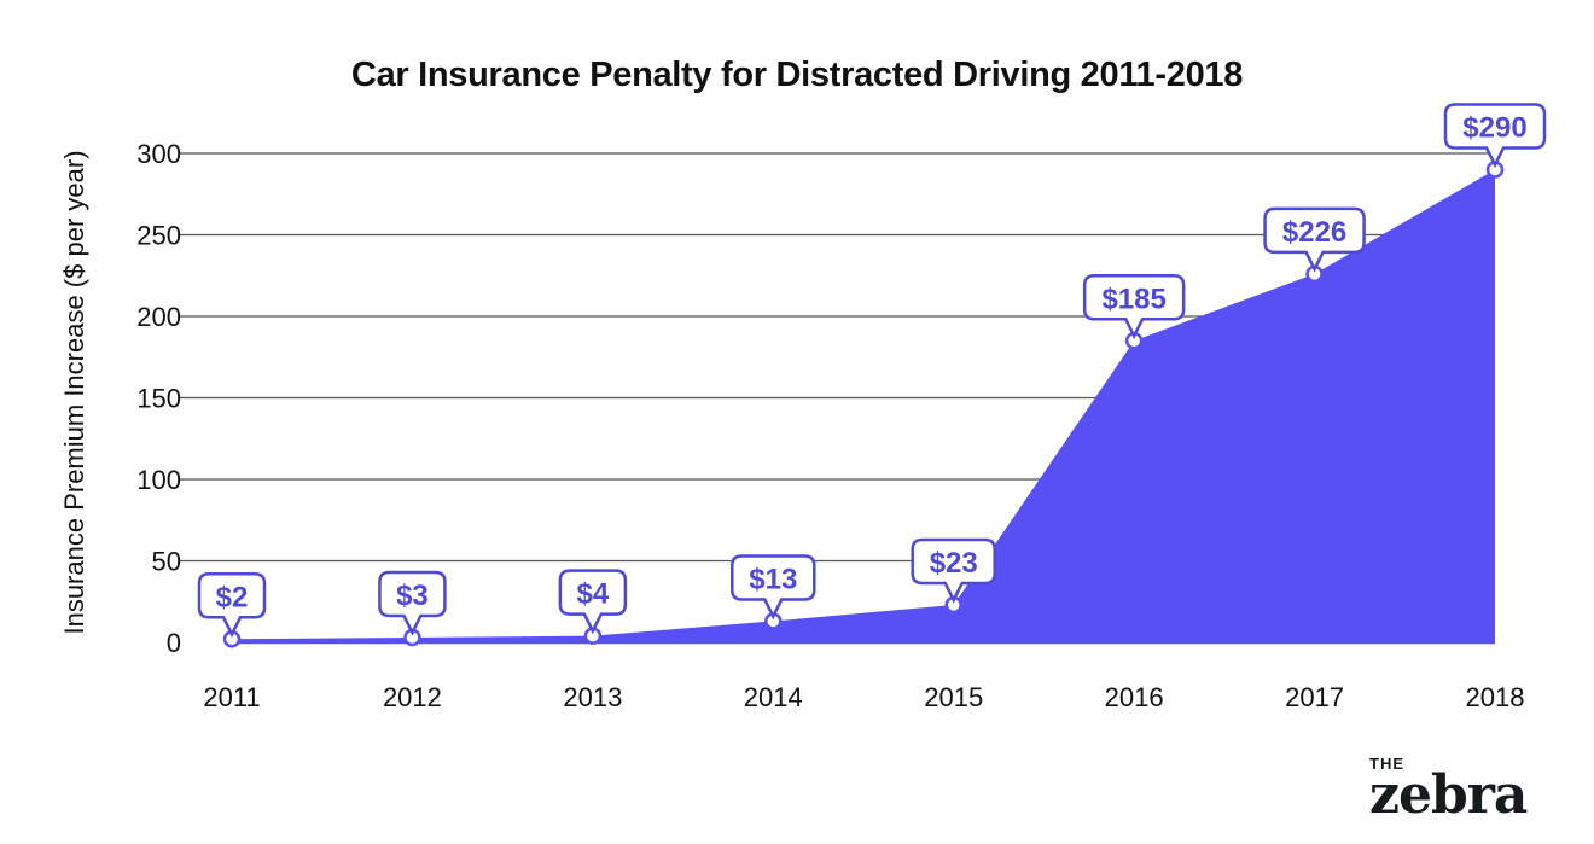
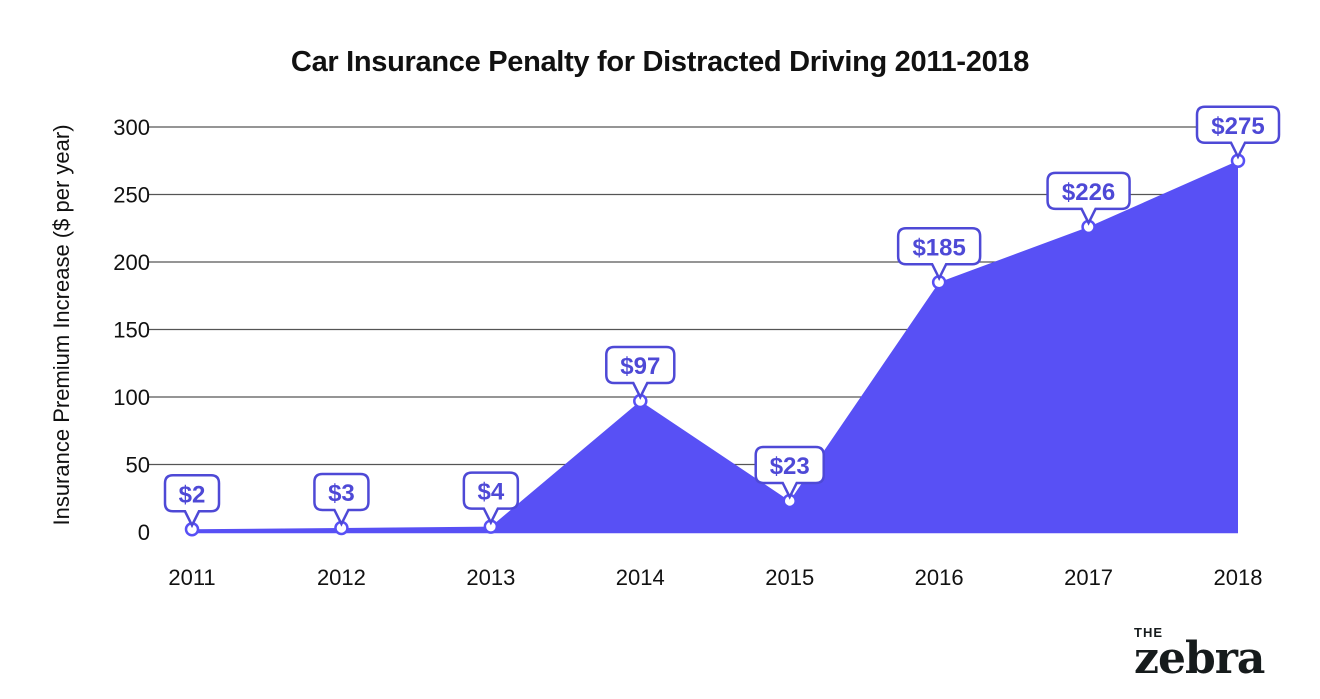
2014: $13 -> $97
2018: $290 -> $275
